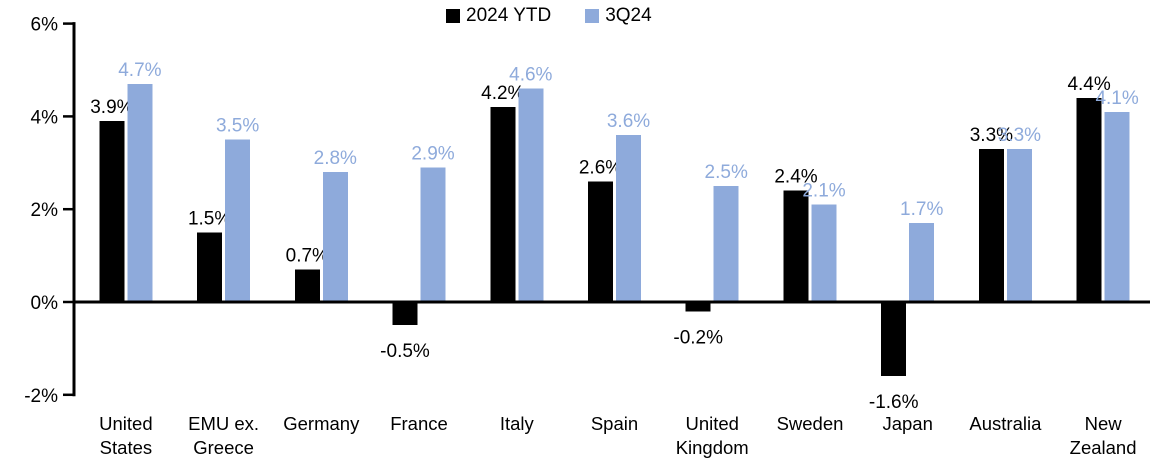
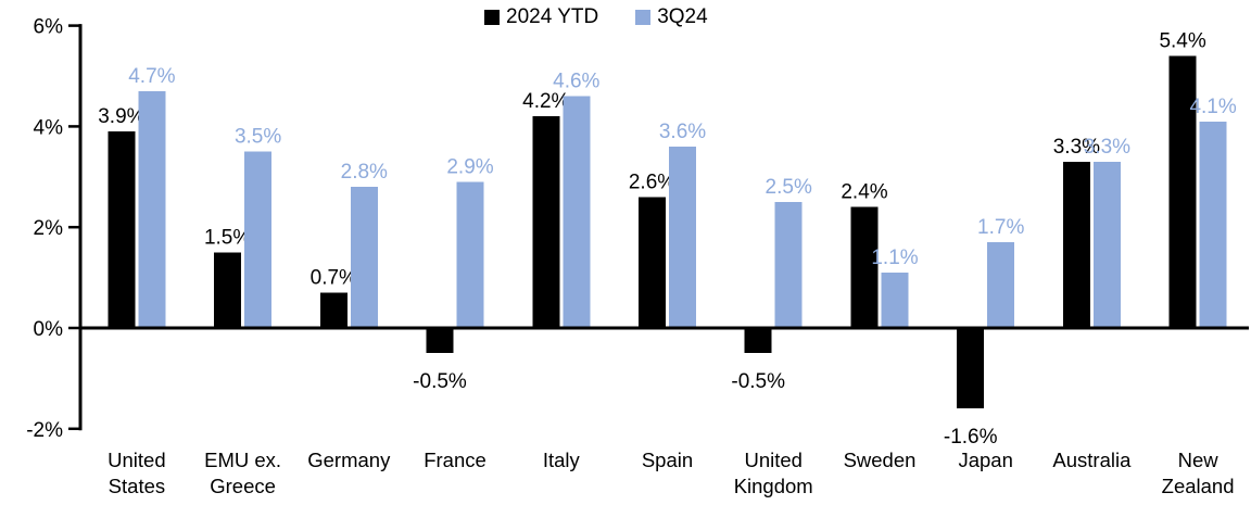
2024 YTD/United Kingdom: -0.2% -> -0.5%
3Q24/Sweden: 2.1% -> 1.1%
2024 YTD/New Zealand: 4.4% -> 5.4%
